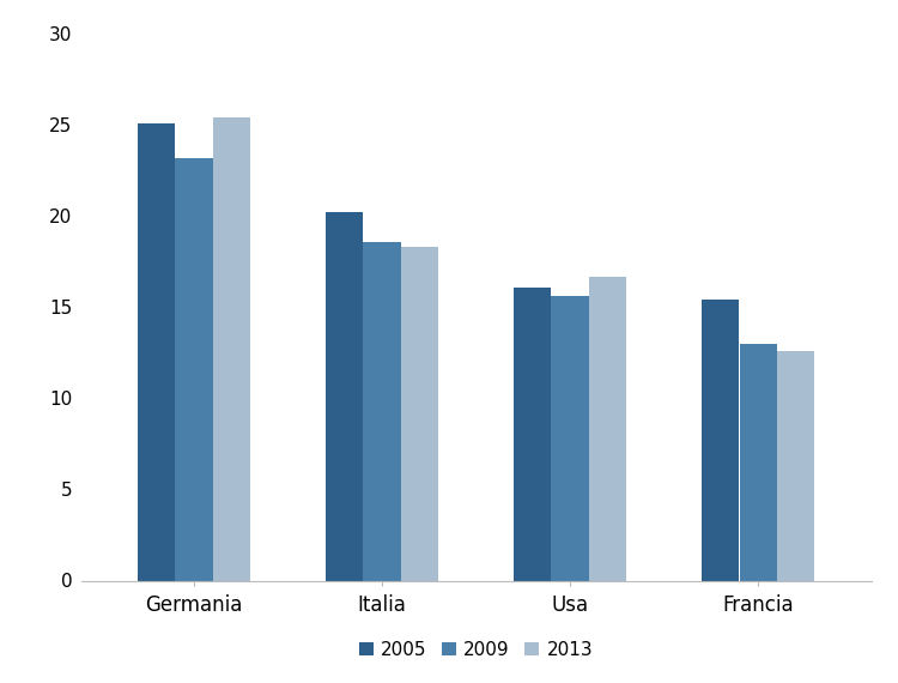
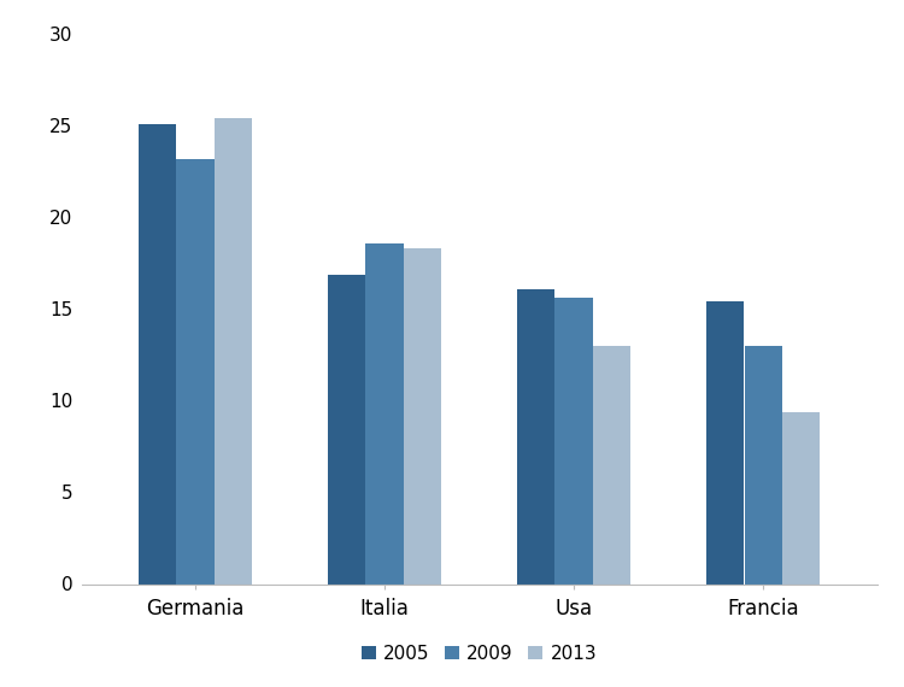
2005/Italia: 20.2 -> 16.9
2013/Usa: 16.7 -> 13.0
2013/Francia: 12.6 -> 9.4
